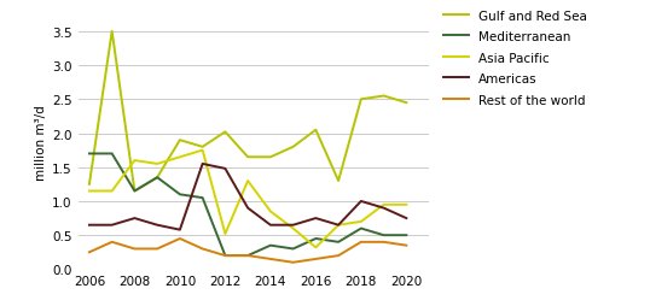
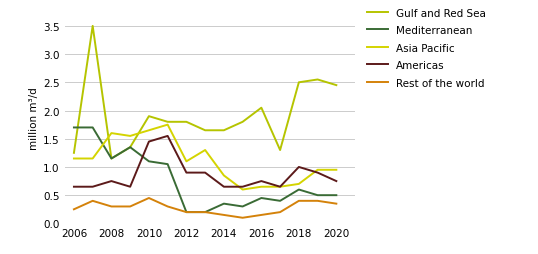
Americas/2010: 0.58 -> 1.45
Gulf and Red Sea/2012: 2.02 -> 1.80
Asia Pacific/2012: 0.52 -> 1.10
Americas/2012: 1.48 -> 0.90
Asia Pacific/2016: 0.32 -> 0.65
